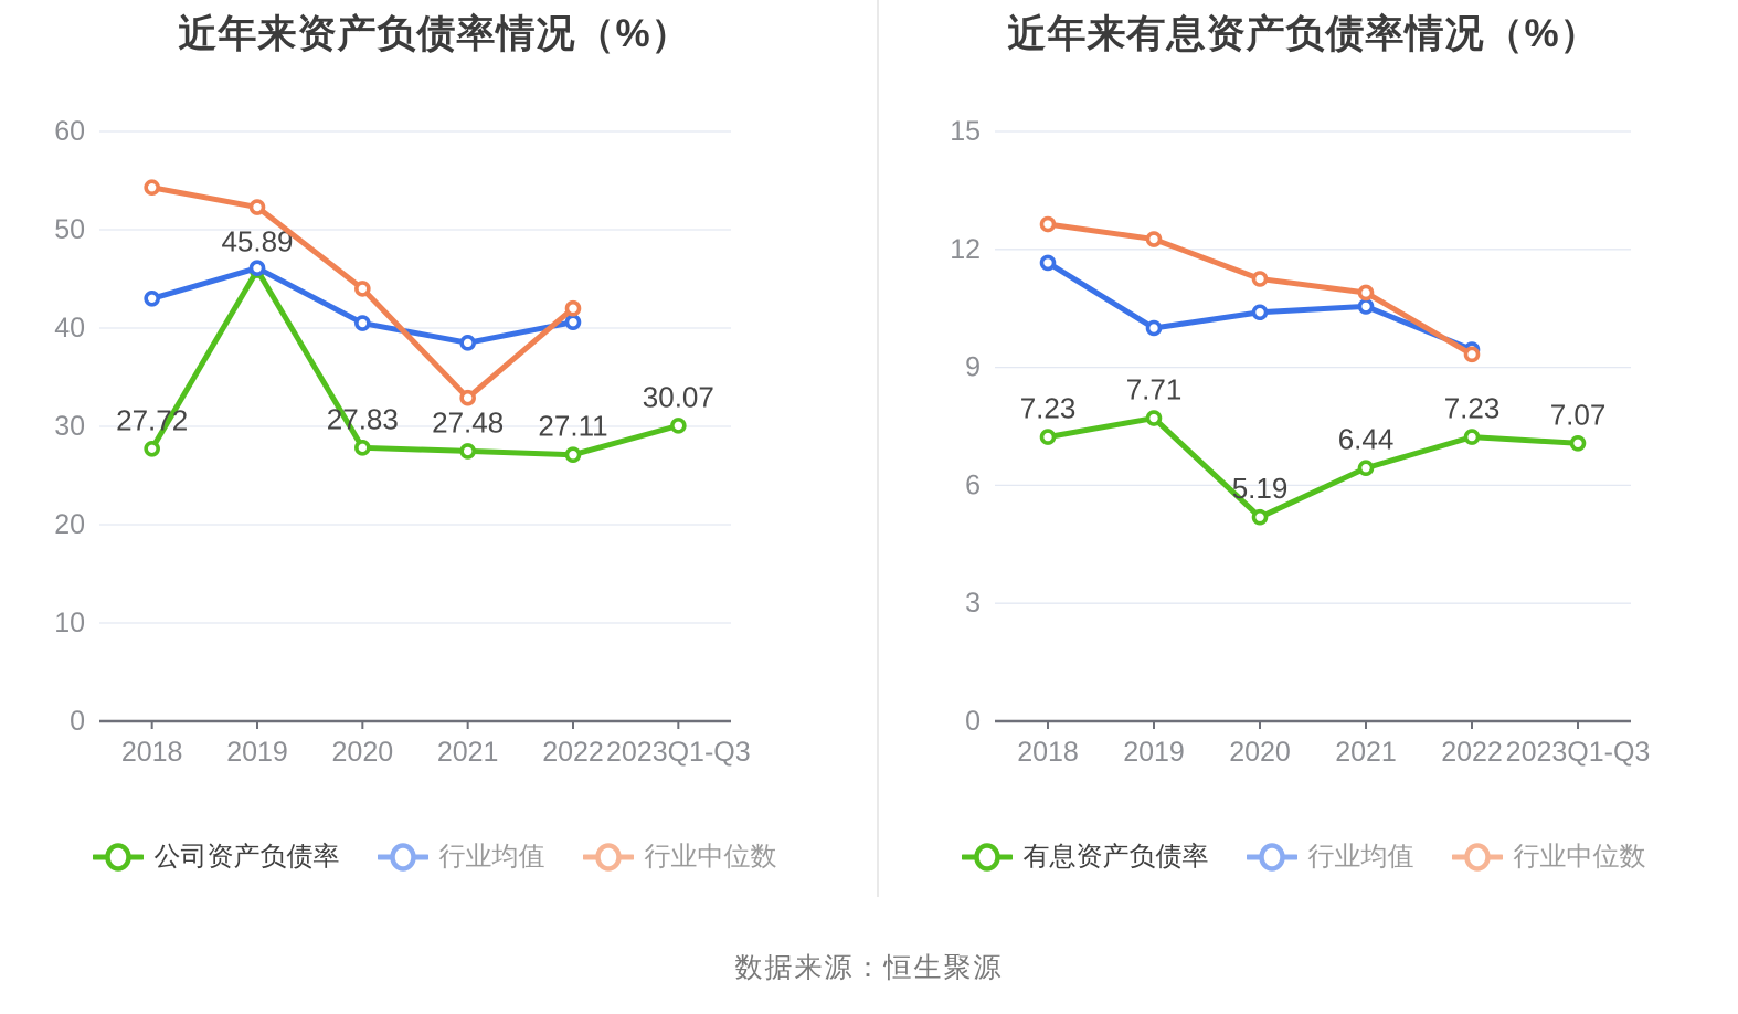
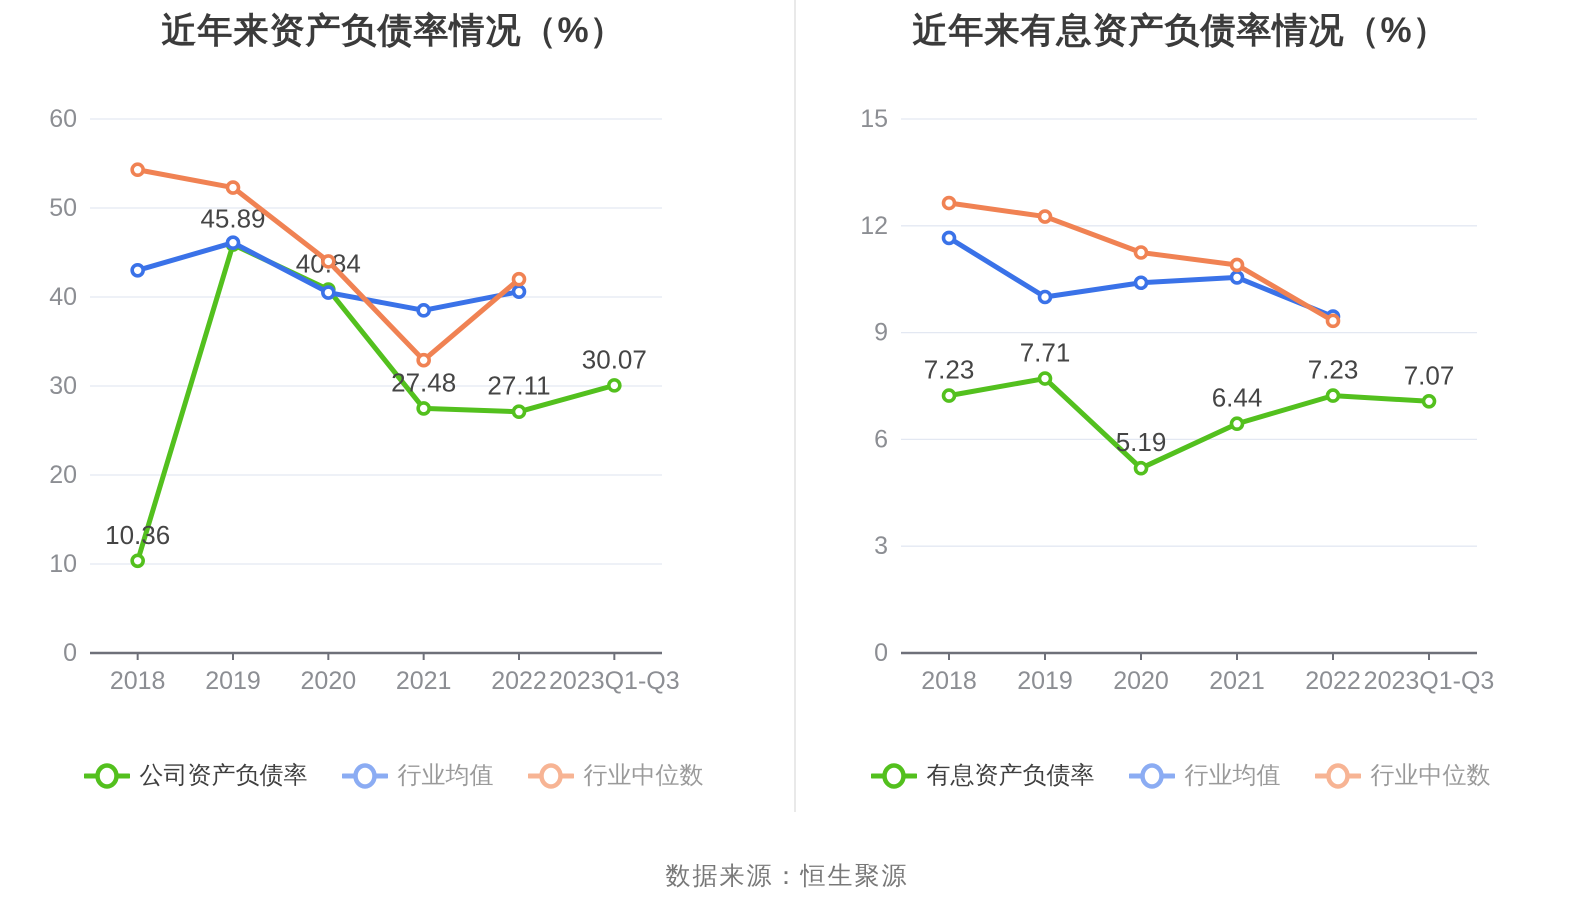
近年来资产负债率情况（%）/公司资产负债率/2018: 27.72 -> 10.36
近年来资产负债率情况（%）/公司资产负债率/2020: 27.83 -> 40.84
